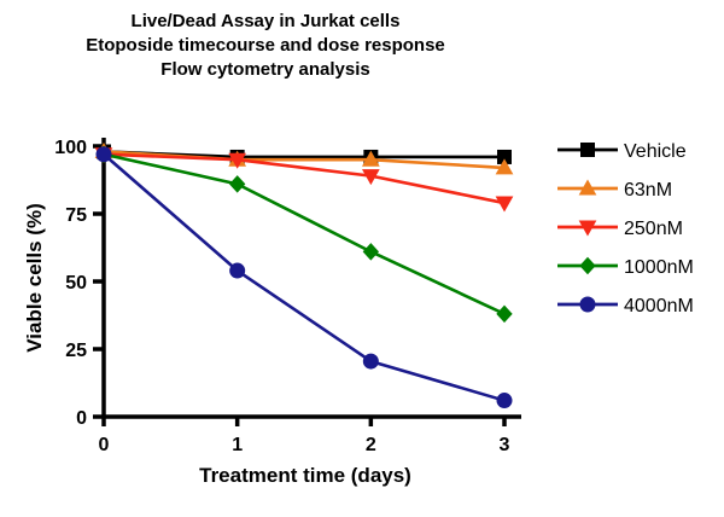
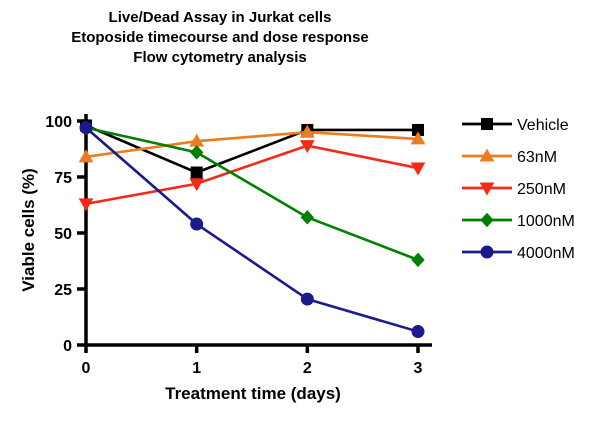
63nM/0: 98 -> 84
250nM/0: 97 -> 63
Vehicle/1: 96 -> 77
63nM/1: 95 -> 91
250nM/1: 95 -> 72
1000nM/2: 61 -> 57
